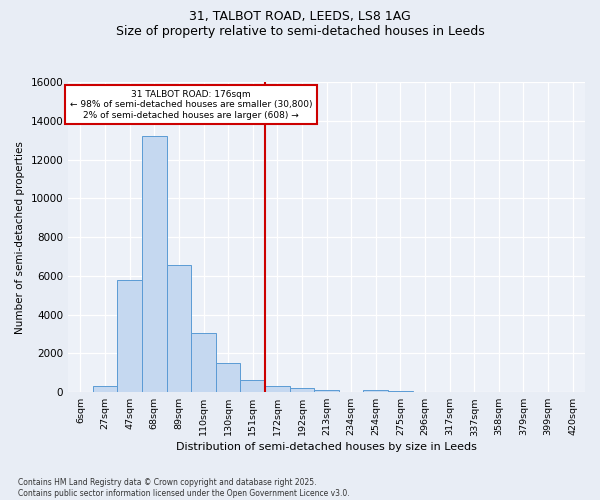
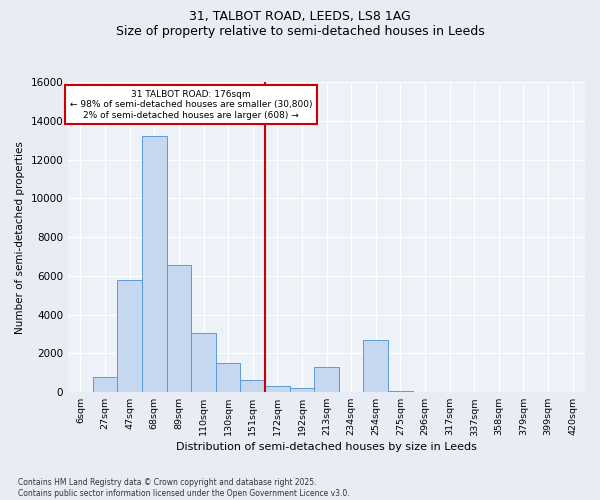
27sqm: 300 -> 800
213sqm: 100 -> 1300
254sqm: 100 -> 2700
